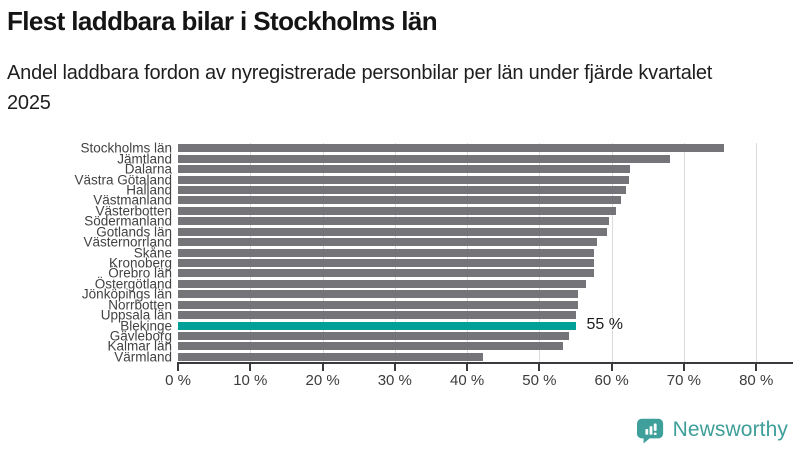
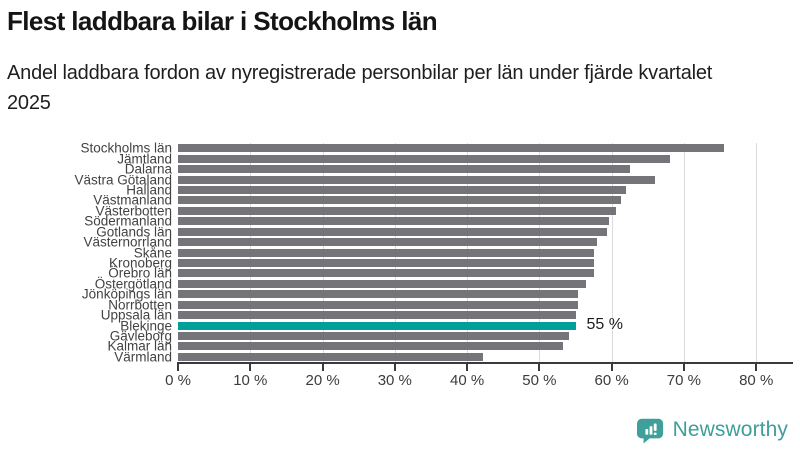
Västra Götaland: 62% -> 66%
